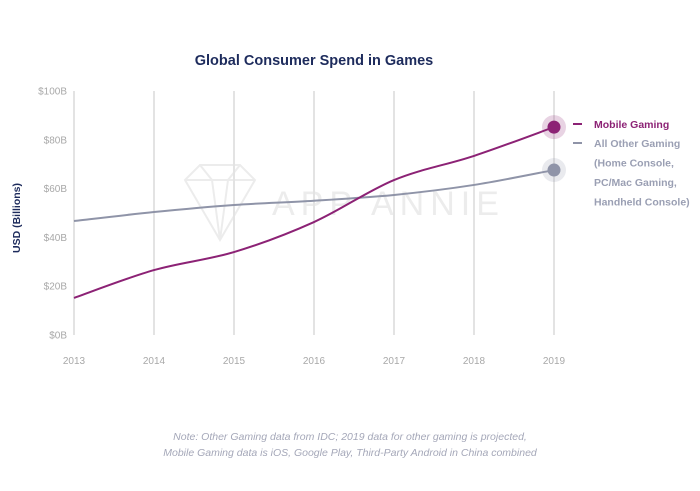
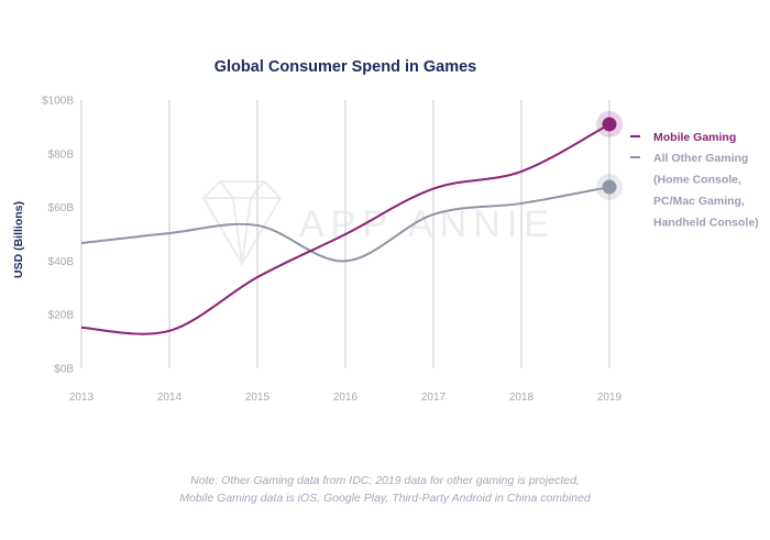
Mobile Gaming/2014: $27B -> $14B
Mobile Gaming/2016: $46B -> $50B
All Other Gaming/2016: $55B -> $40B
Mobile Gaming/2017: $64B -> $67B
Mobile Gaming/2019: $85B -> $91B
